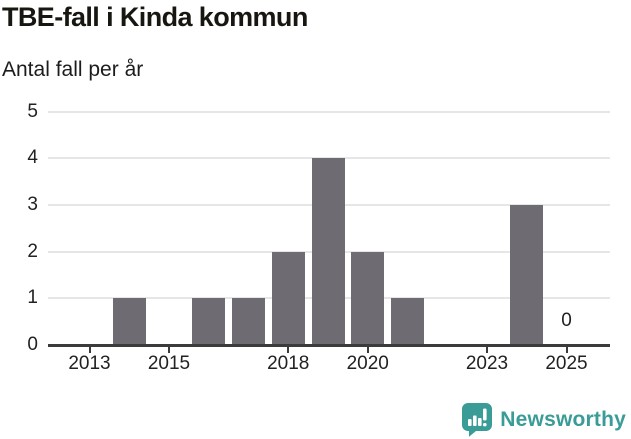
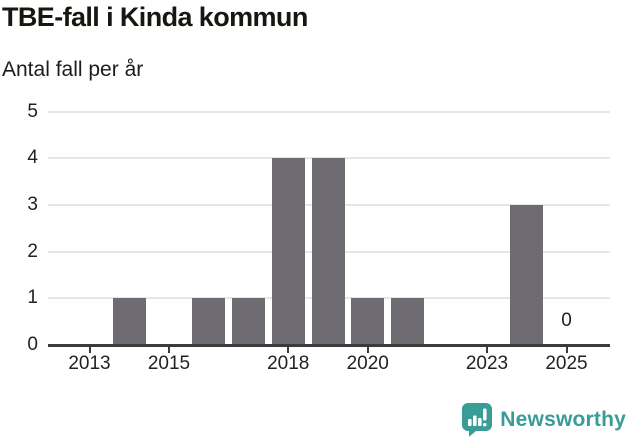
2018: 2 -> 4
2020: 2 -> 1
